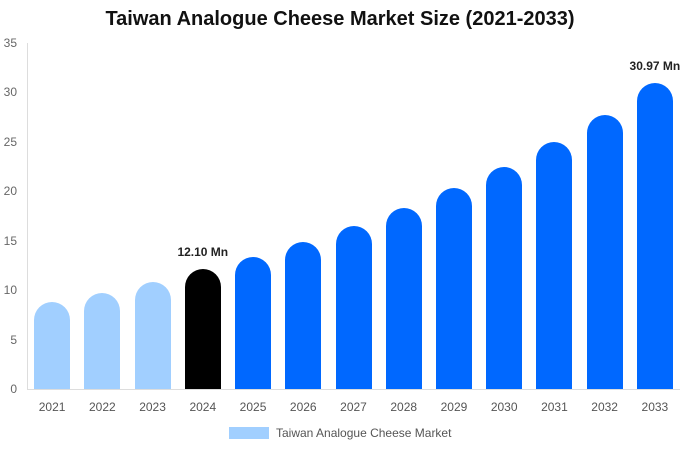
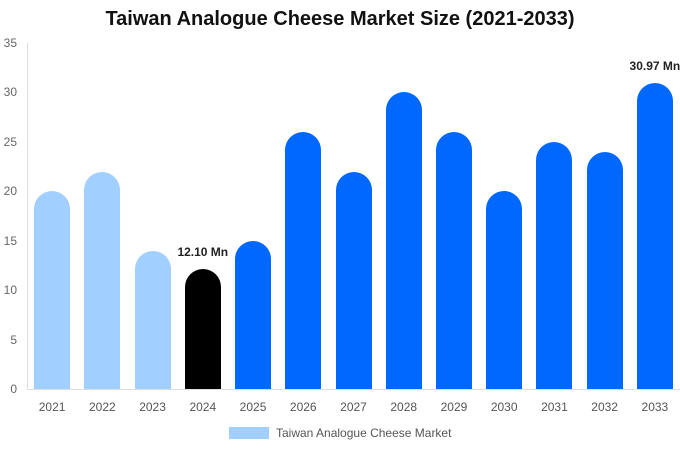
2021: 9 -> 20
2022: 10 -> 22
2023: 11 -> 14
2025: 13 -> 15
2026: 15 -> 26
2027: 16 -> 22
2028: 18 -> 30
2029: 20 -> 26
2030: 22 -> 20
2032: 28 -> 24
